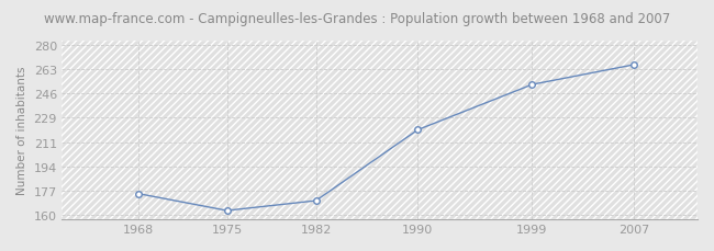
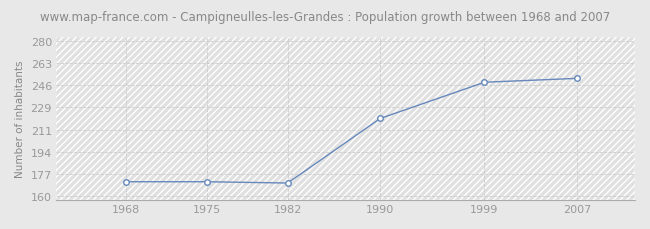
1968: 175 -> 171
1975: 163 -> 171
1999: 252 -> 248
2007: 266 -> 251
